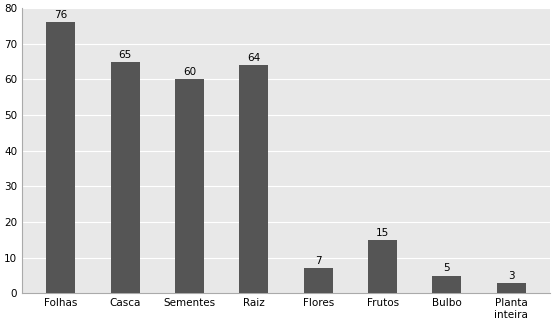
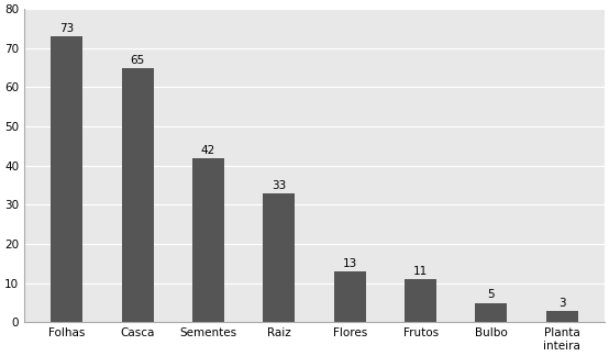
Folhas: 76 -> 73
Sementes: 60 -> 42
Raiz: 64 -> 33
Flores: 7 -> 13
Frutos: 15 -> 11
